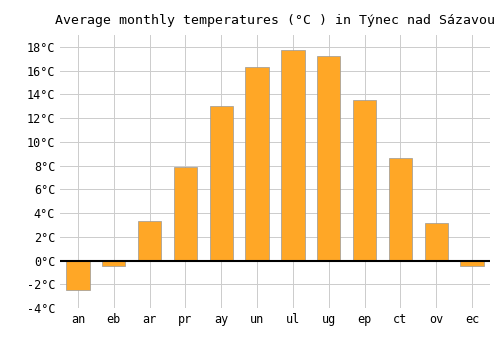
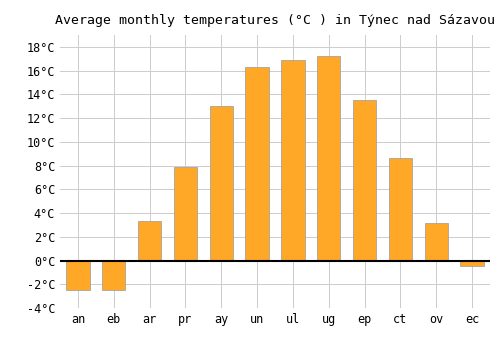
eb: -0.5°C -> -2.5°C
ul: 17.7°C -> 16.9°C
